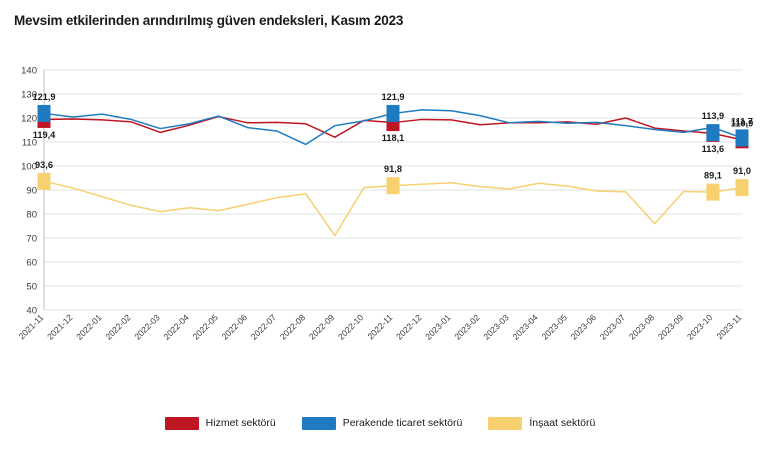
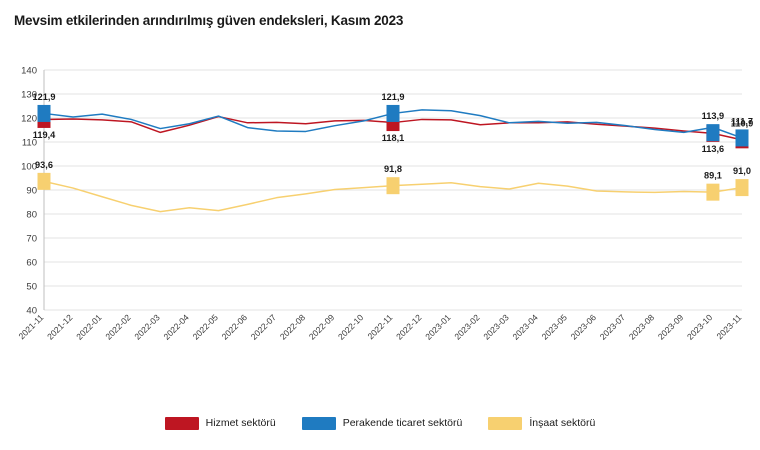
Perakende ticaret sektörü/2022-08: 109 -> 114
Hizmet sektörü/2022-09: 112 -> 119
İnşaat sektörü/2022-09: 71 -> 90
Hizmet sektörü/2023-07: 120 -> 117
İnşaat sektörü/2023-08: 76 -> 89
